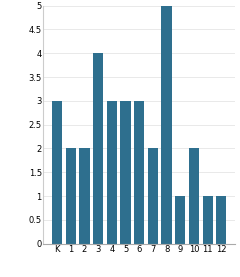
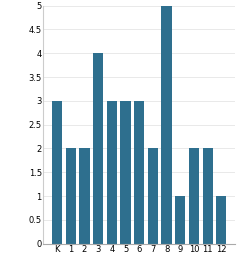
11: 1 -> 2
